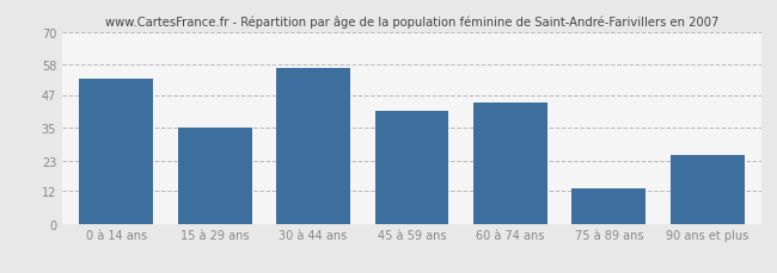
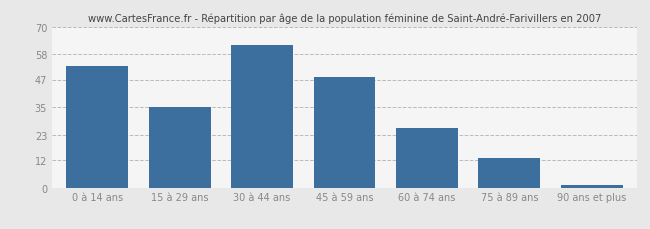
30 à 44 ans: 57 -> 62
45 à 59 ans: 41 -> 48
60 à 74 ans: 44 -> 26
90 ans et plus: 25 -> 1
